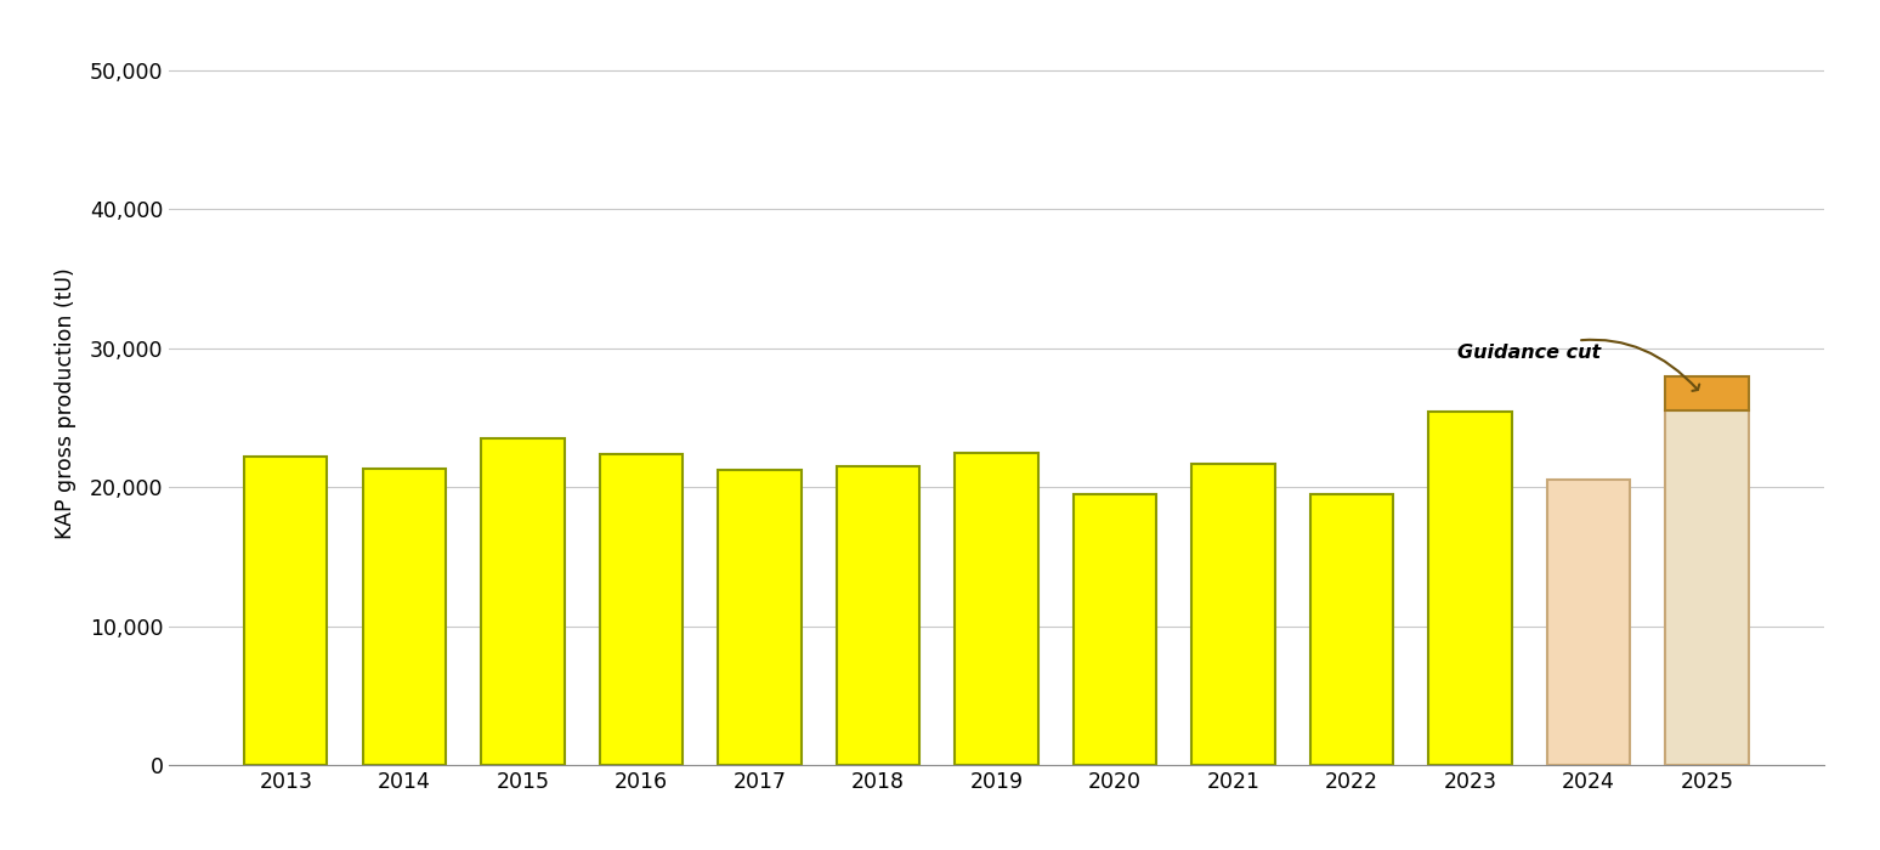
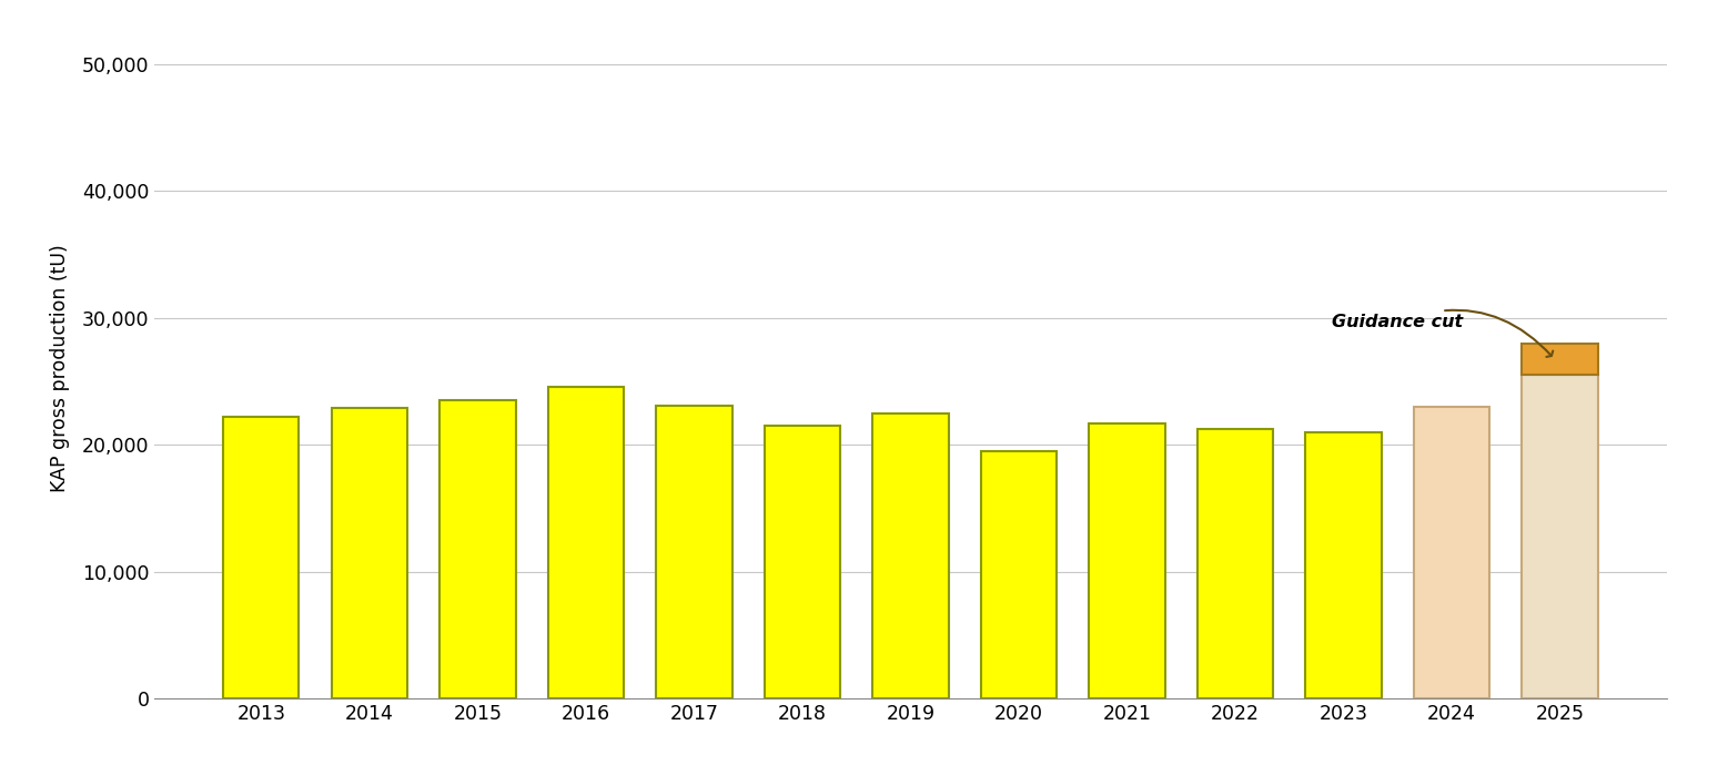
2014: 21,300 -> 22,900
2016: 22,400 -> 24,600
2017: 21,200 -> 23,100
2022: 19,500 -> 21,200
2023: 25,400 -> 21,000
2024: 20,500 -> 23,000
